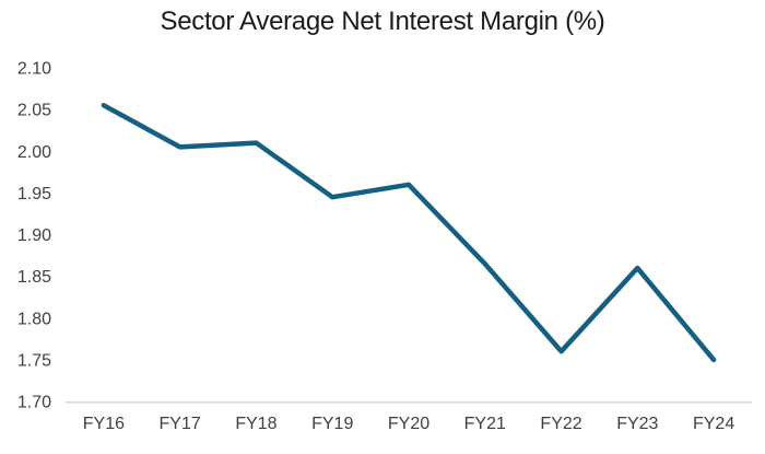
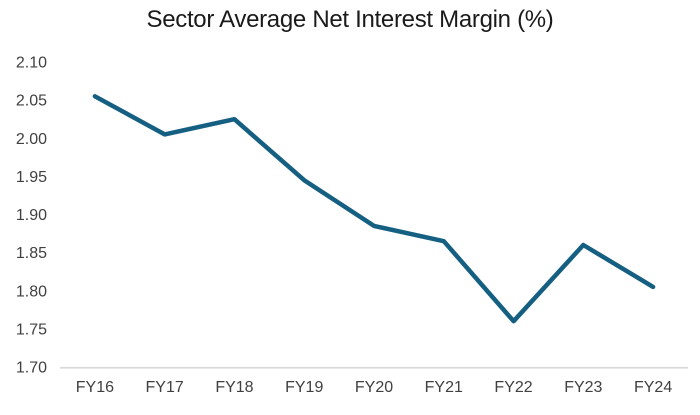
FY18: 2.01 -> 2.02
FY20: 1.96 -> 1.89
FY24: 1.75 -> 1.80
